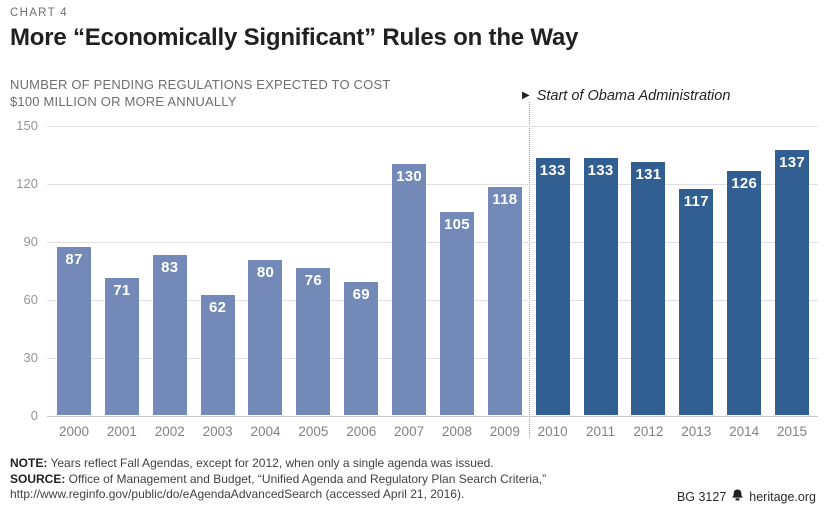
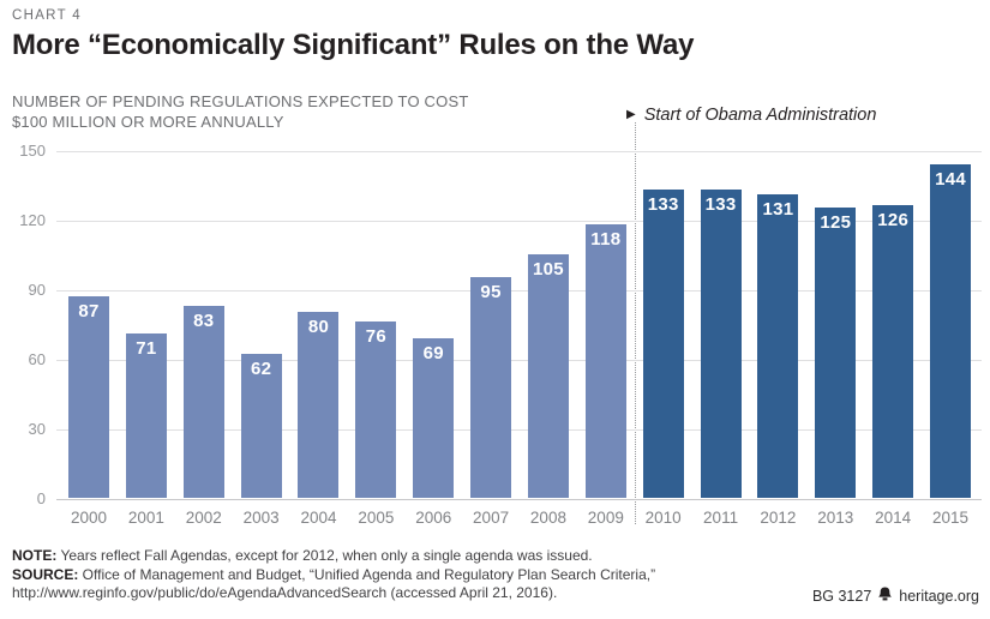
2007: 130 -> 95
2013: 117 -> 125
2015: 137 -> 144
